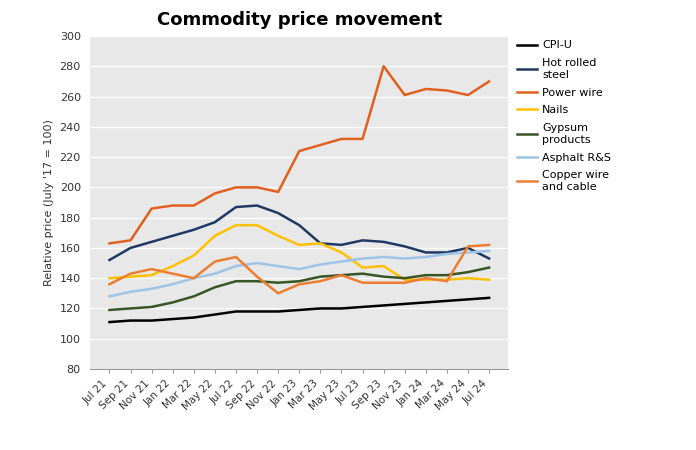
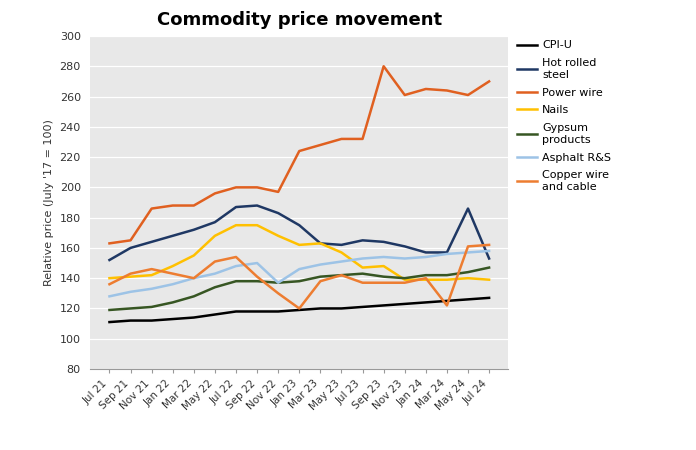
Asphalt R&S/Nov 22: 148 -> 137
Copper wire and cable/Jan 23: 136 -> 120
Copper wire and cable/Mar 24: 138 -> 122
Hot rolled steel/May 24: 160 -> 186
